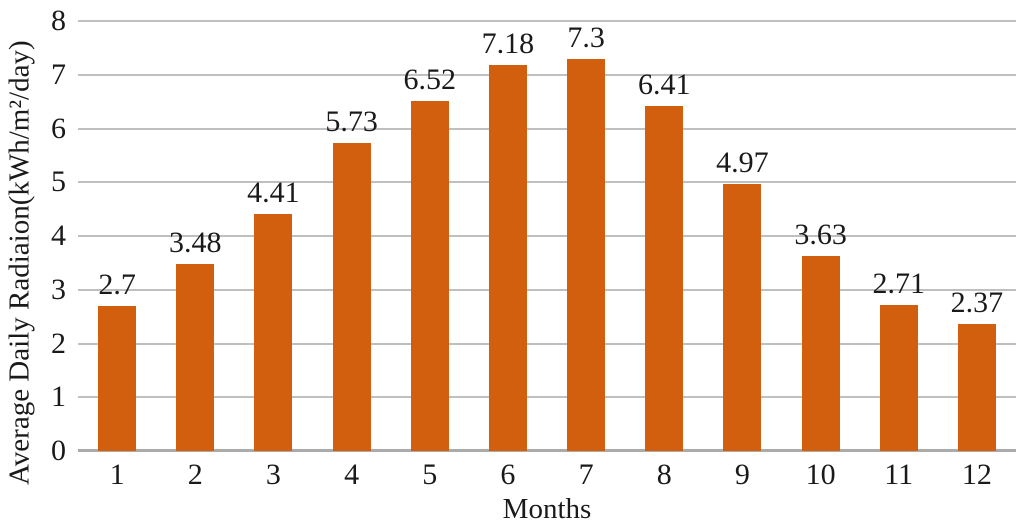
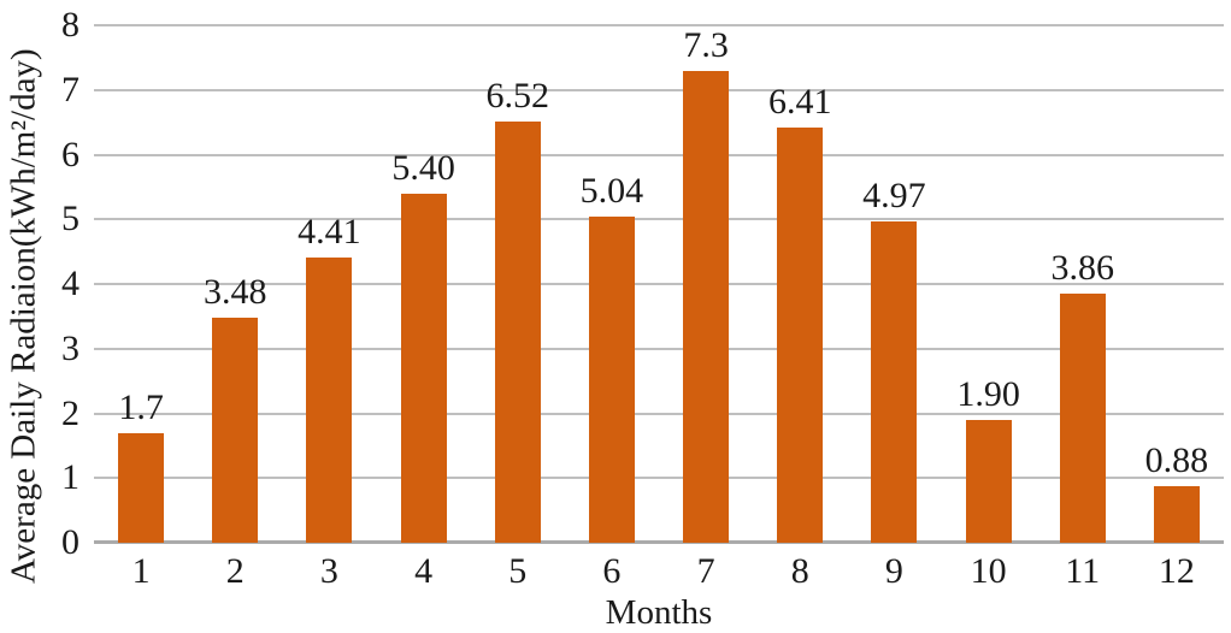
1: 2.7 -> 1.7
4: 5.73 -> 5.40
6: 7.18 -> 5.04
10: 3.63 -> 1.90
11: 2.71 -> 3.86
12: 2.37 -> 0.88
